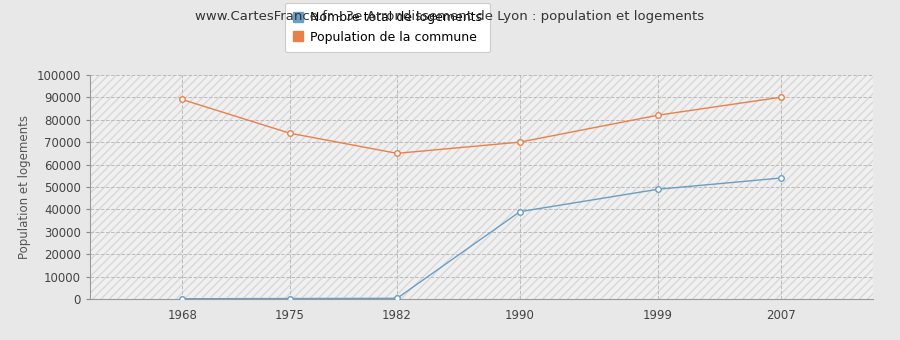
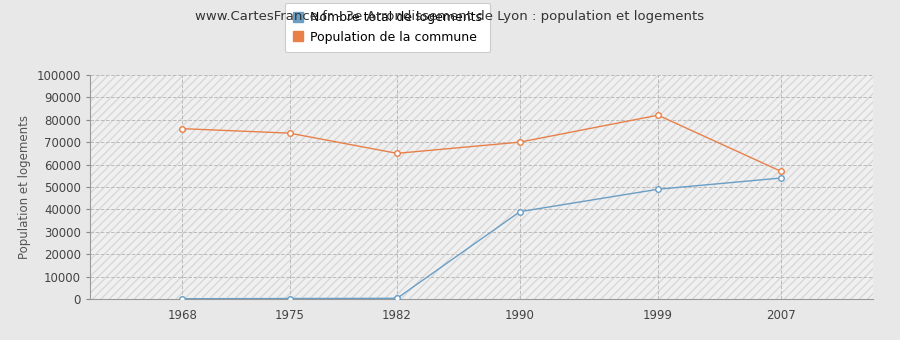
Population de la commune/1968: 89000 -> 76000
Population de la commune/2007: 90000 -> 57000
